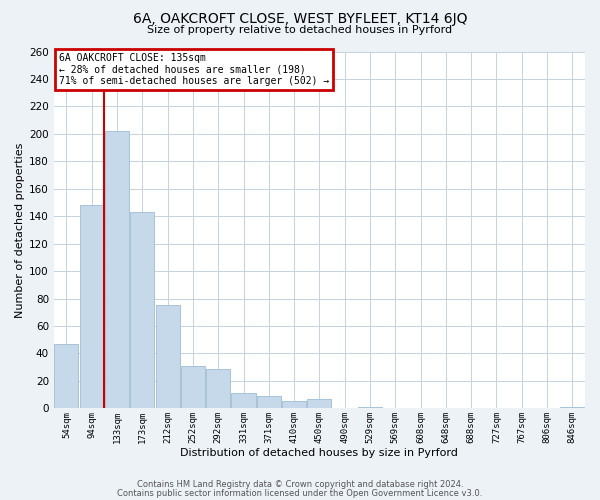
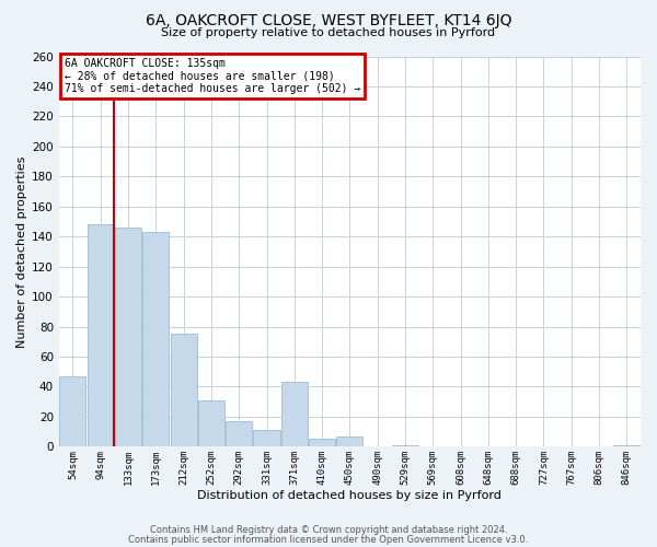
133sqm: 202 -> 146
292sqm: 29 -> 17
371sqm: 9 -> 43
